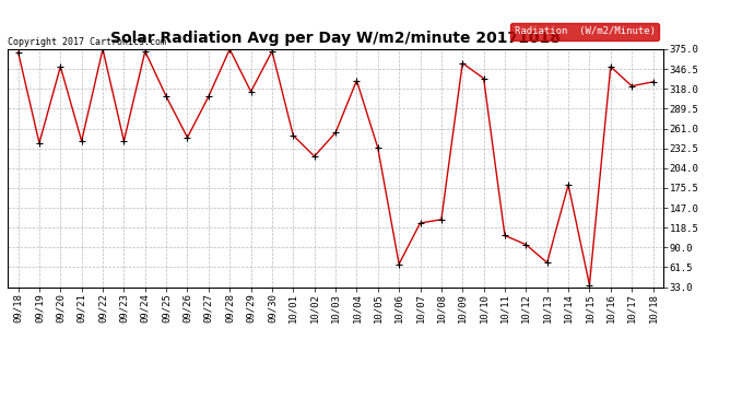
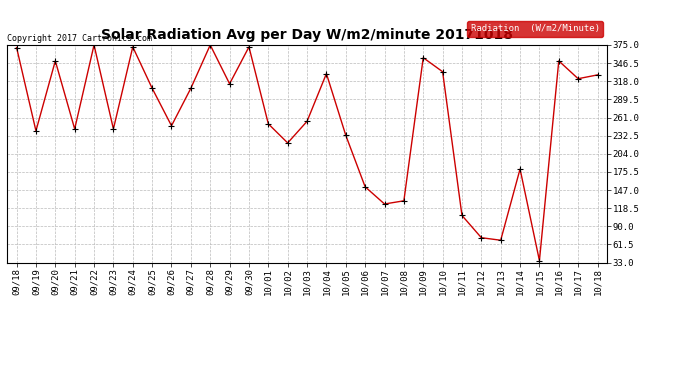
10/06: 66 -> 152
10/12: 94 -> 72
